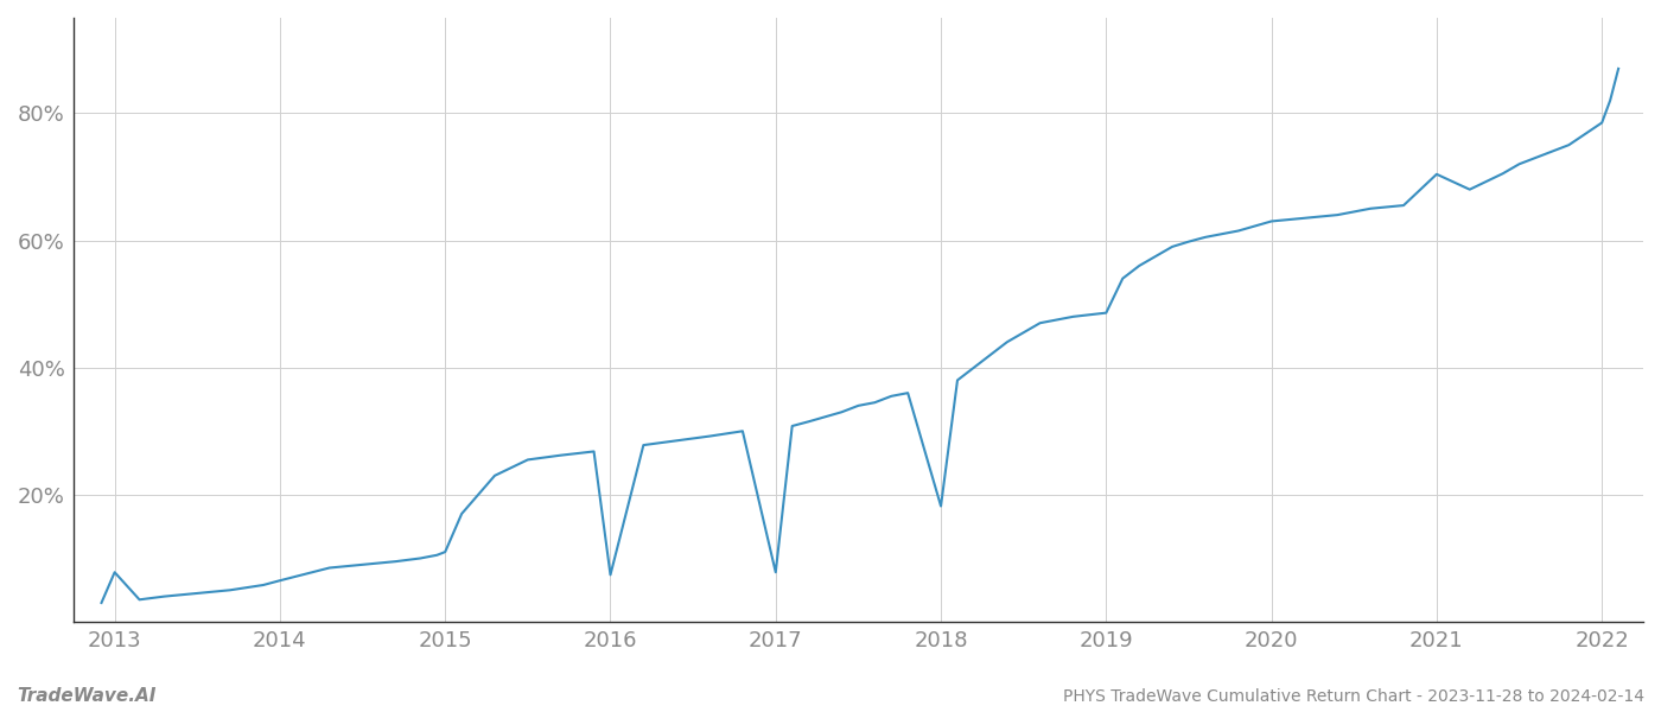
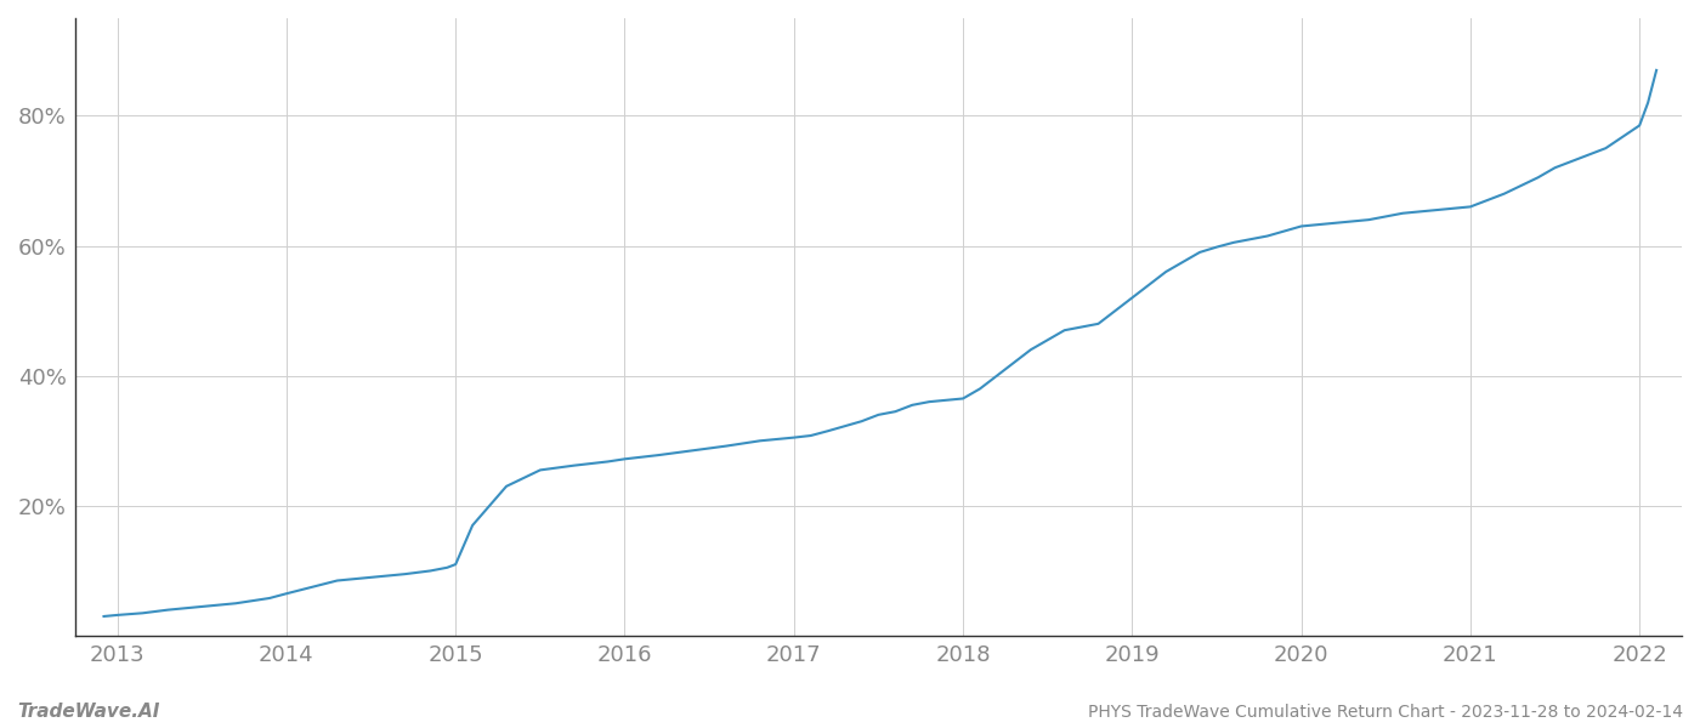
2013: 7.8% -> 3.2%
2016: 7.4% -> 27.2%
2017: 7.8% -> 30.5%
2018: 18.2% -> 36.5%
2019: 48.6% -> 52.0%
2021: 70.4% -> 66.0%
